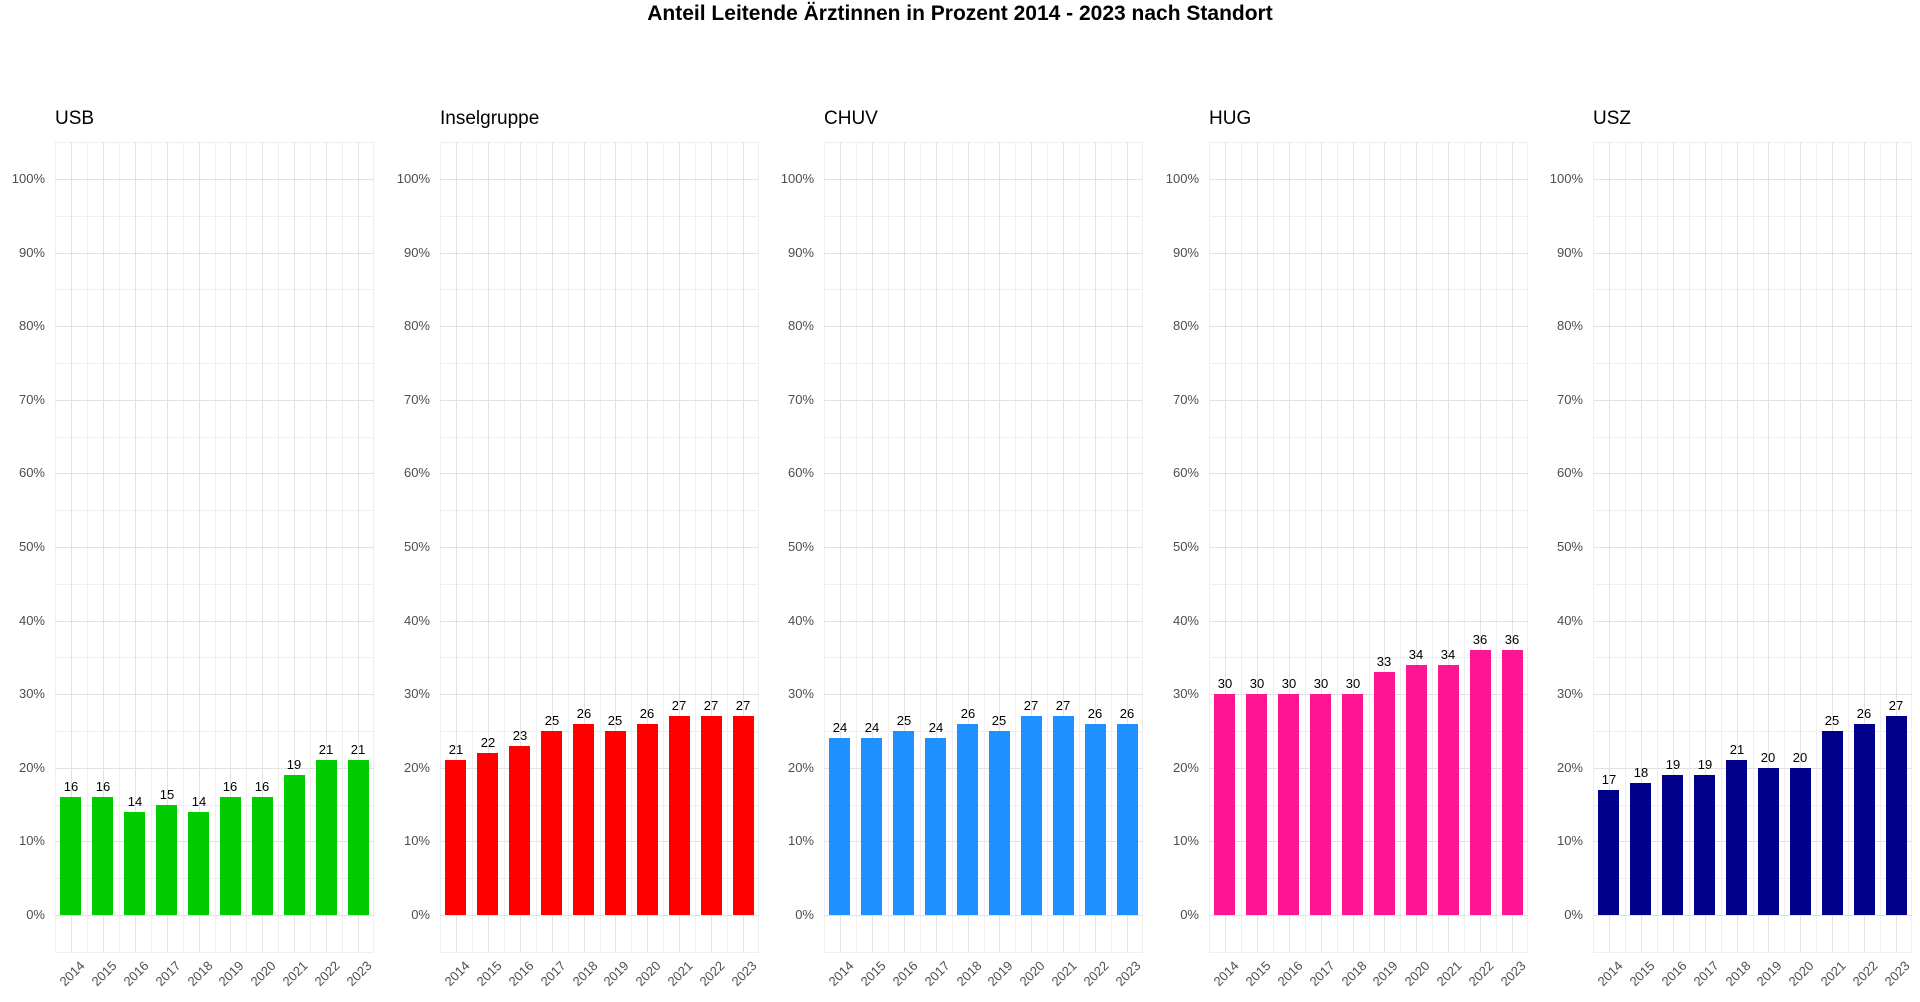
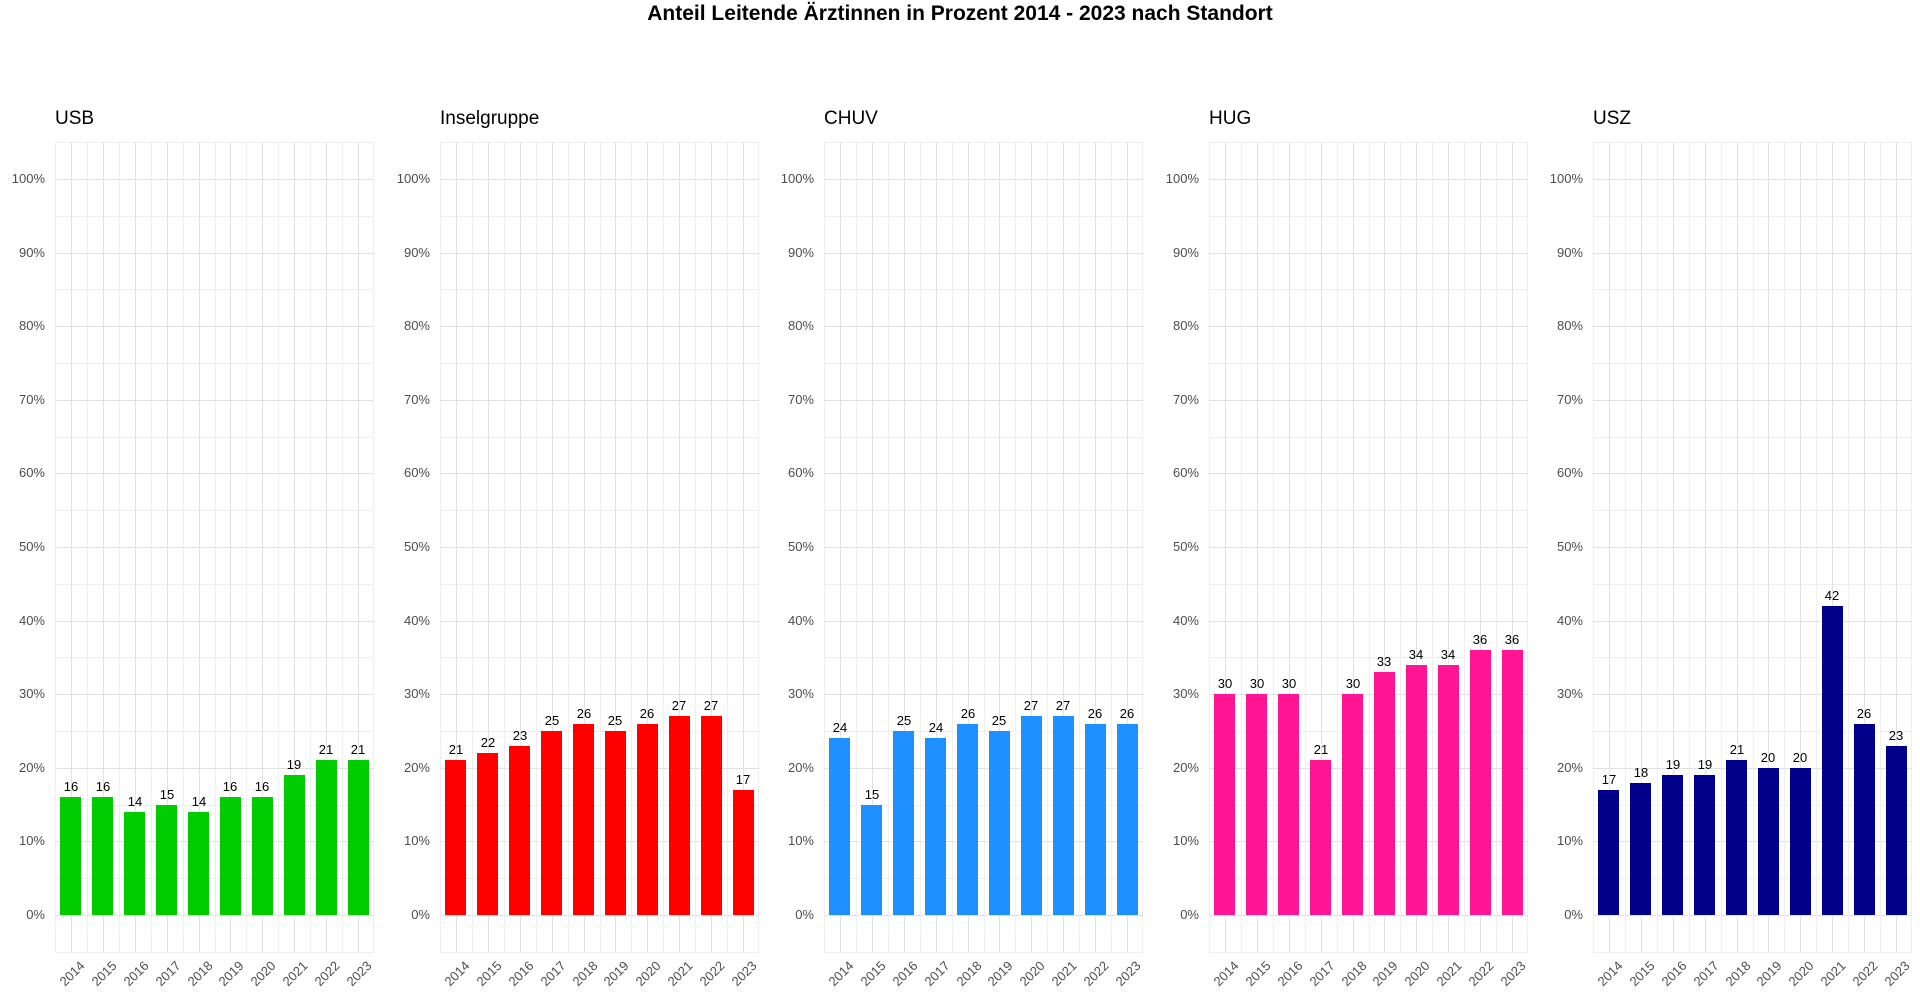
CHUV/2015: 24 -> 15
HUG/2017: 30 -> 21
USZ/2021: 25 -> 42
Inselgruppe/2023: 27 -> 17
USZ/2023: 27 -> 23
